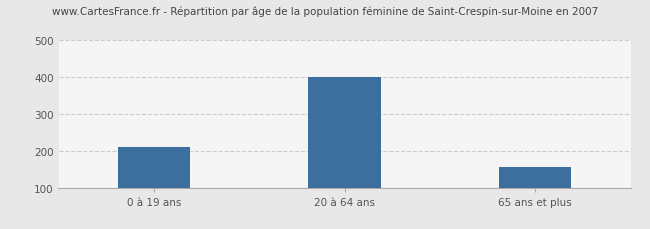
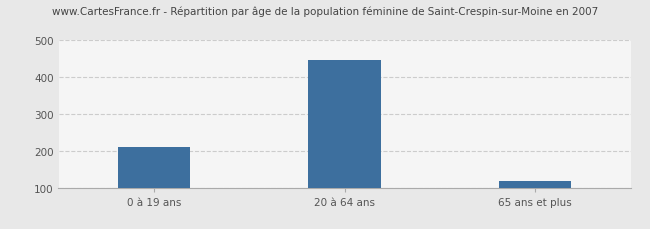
20 à 64 ans: 400 -> 446
65 ans et plus: 155 -> 118
